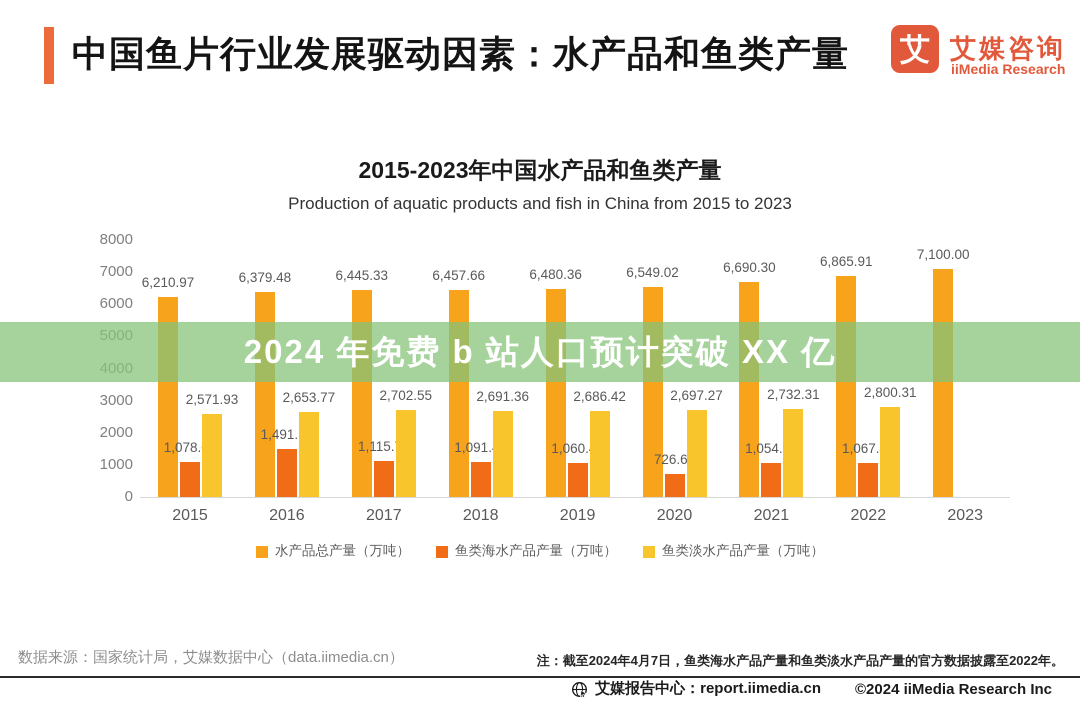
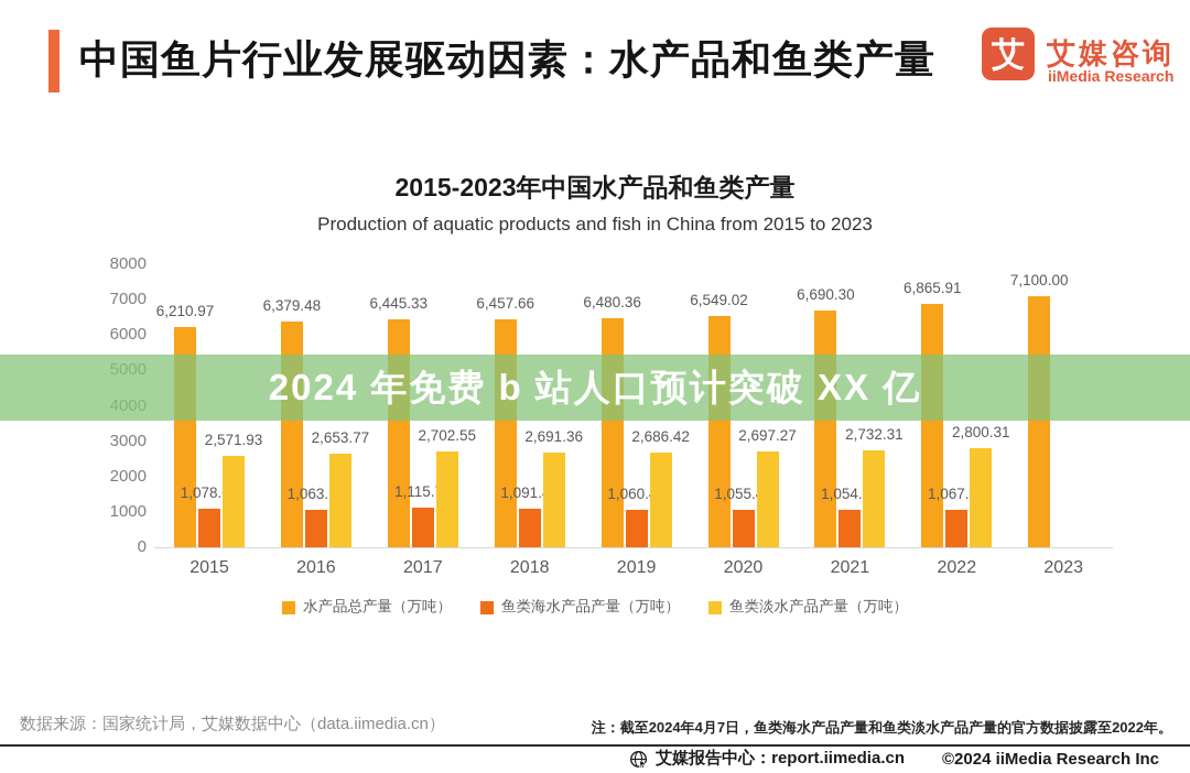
鱼类海水产品产量（万吨）/2016: 1,491.52 -> 1,063.15
鱼类海水产品产量（万吨）/2020: 726.67 -> 1,055.41
